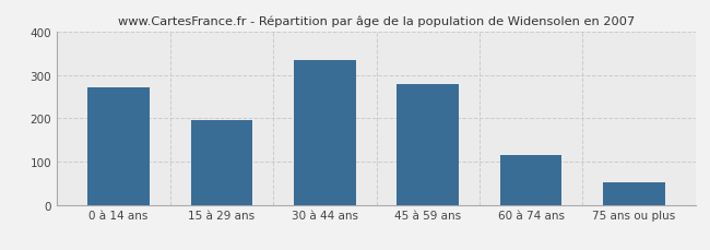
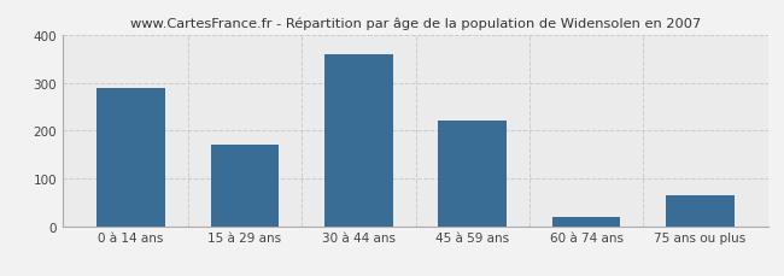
0 à 14 ans: 270 -> 290
15 à 29 ans: 196 -> 170
30 à 44 ans: 335 -> 360
45 à 59 ans: 280 -> 220
60 à 74 ans: 114 -> 20
75 ans ou plus: 52 -> 65
